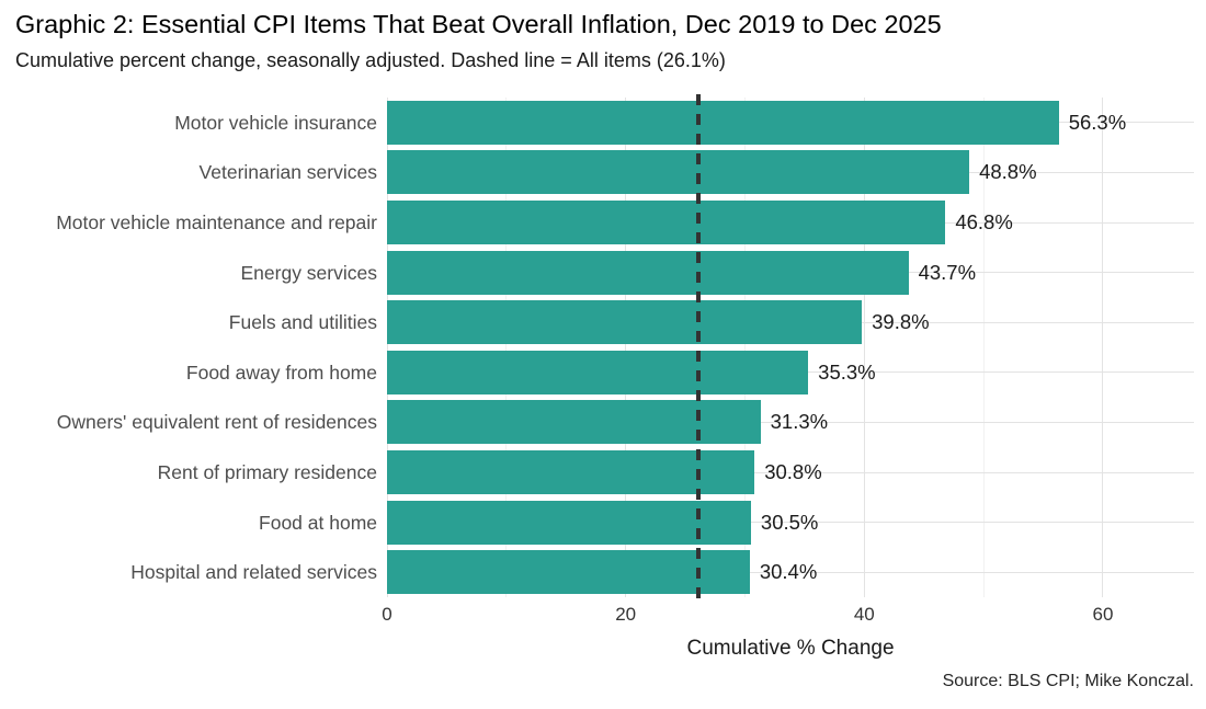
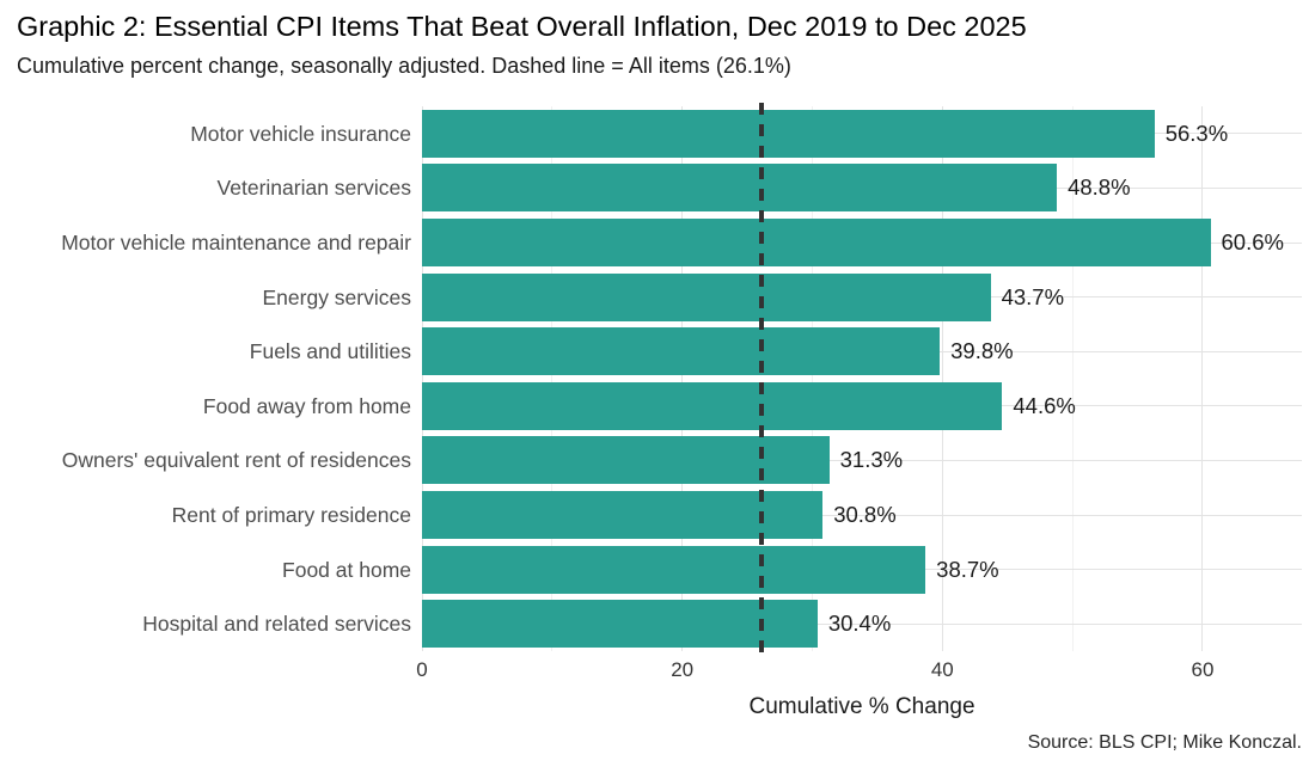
Motor vehicle maintenance and repair: 46.8% -> 60.6%
Food away from home: 35.3% -> 44.6%
Food at home: 30.5% -> 38.7%
